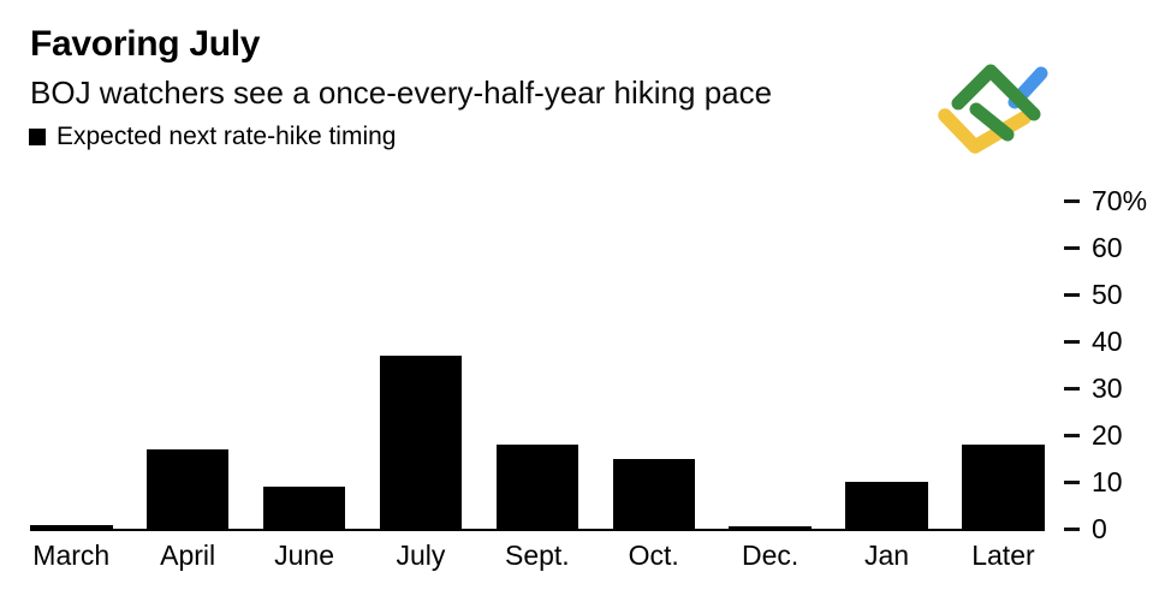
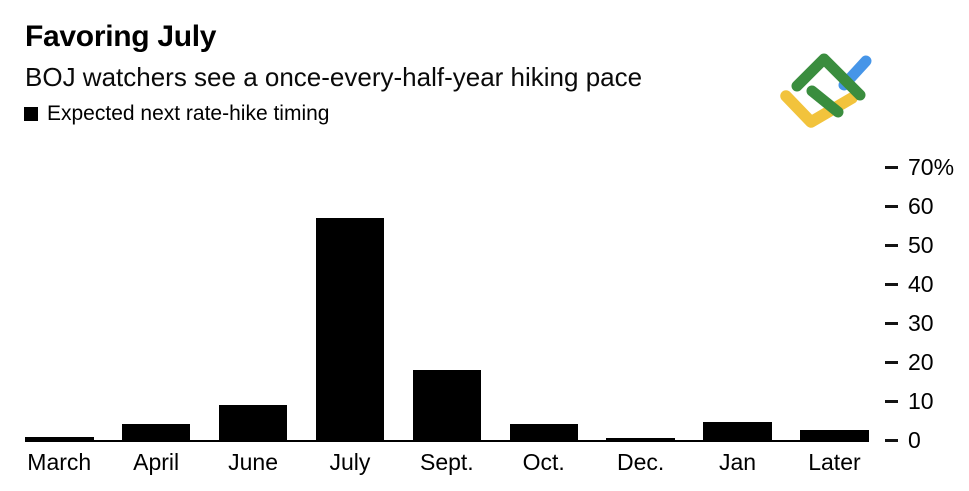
April: 17% -> 4%
July: 37% -> 57%
Oct.: 15% -> 4%
Jan: 10% -> 4%
Later: 18% -> 2%
